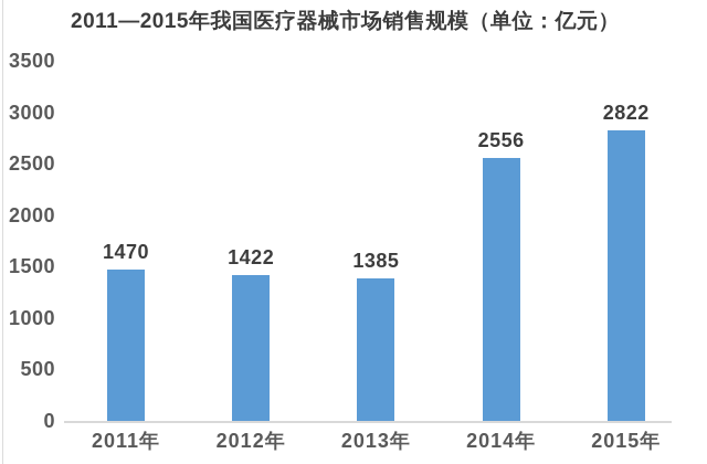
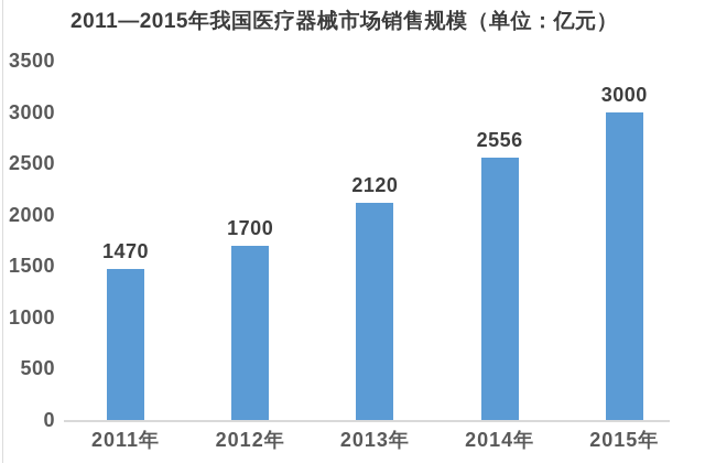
2012年: 1422 -> 1700
2013年: 1385 -> 2120
2015年: 2822 -> 3000
